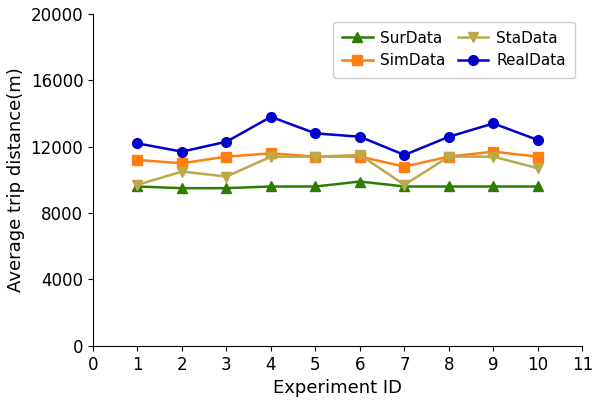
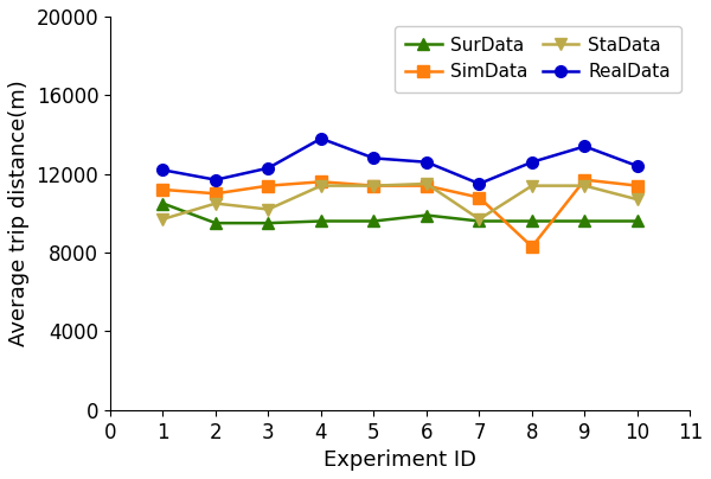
SurData/1: 9600 -> 10500
SimData/8: 11400 -> 8300
